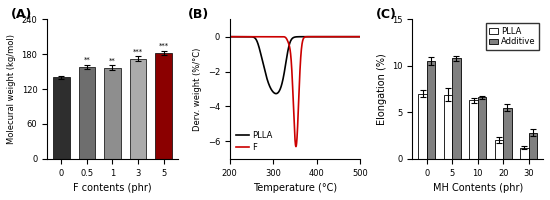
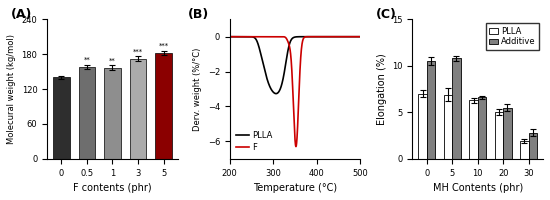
PLLA/20: 2.0 -> 5.0
PLLA/30: 1.2 -> 1.9
